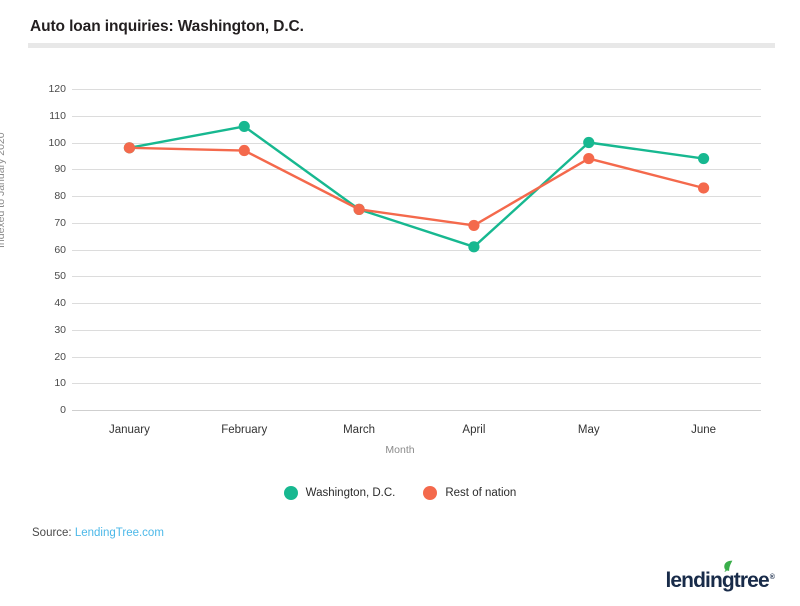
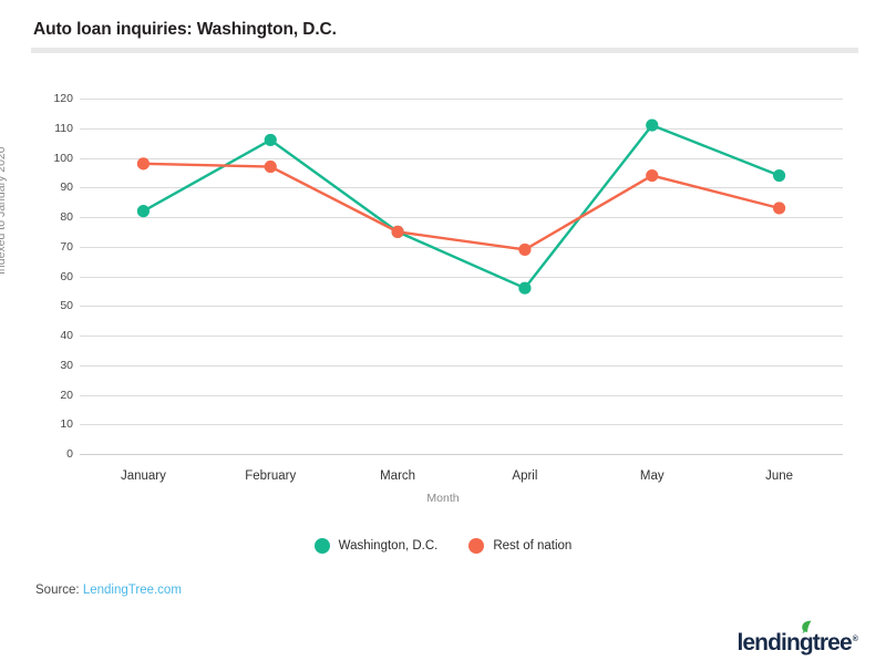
Washington, D.C./January: 98 -> 82
Washington, D.C./April: 61 -> 56
Washington, D.C./May: 100 -> 111
